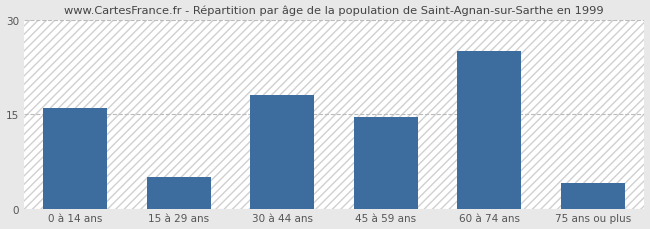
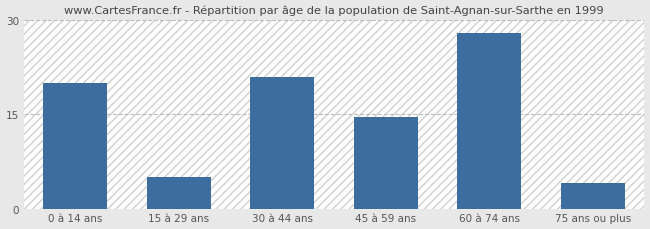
0 à 14 ans: 16.0 -> 20.0
30 à 44 ans: 18.0 -> 21.0
60 à 74 ans: 25.0 -> 28.0
